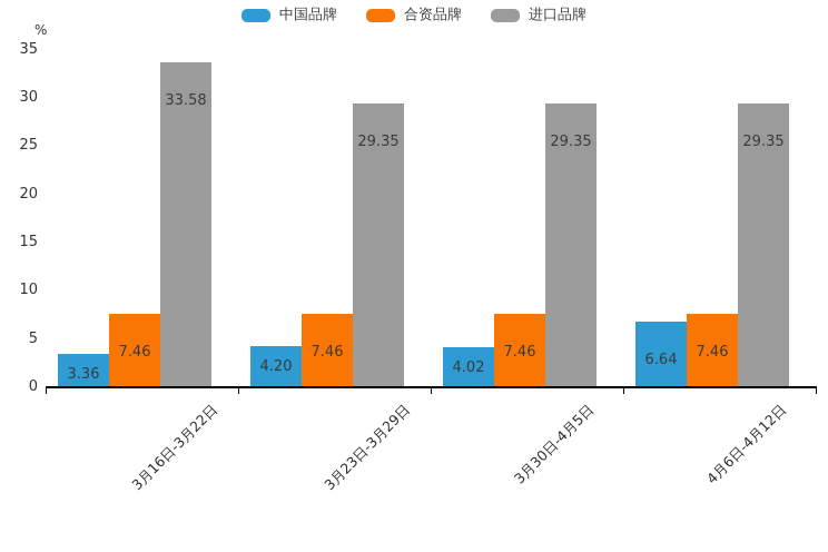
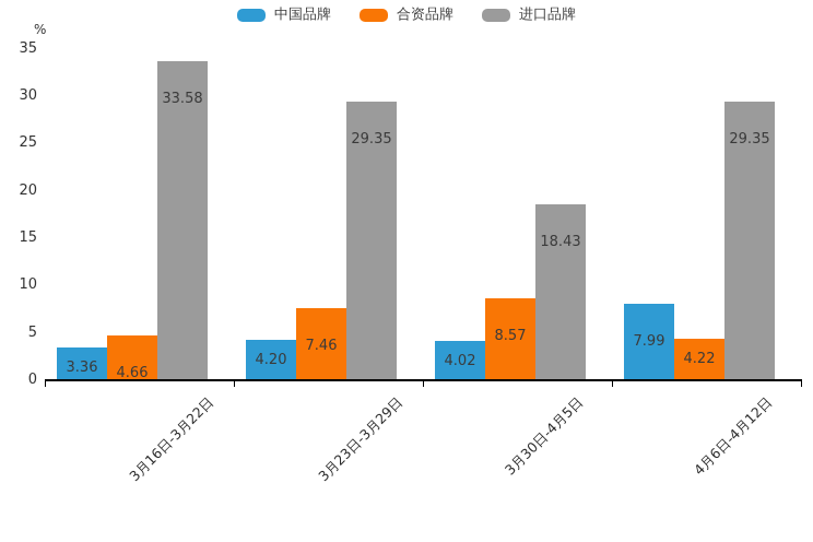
合资品牌/3月16日-3月22日: 7.46 -> 4.66
合资品牌/3月30日-4月5日: 7.46 -> 8.57
进口品牌/3月30日-4月5日: 29.35 -> 18.43
中国品牌/4月6日-4月12日: 6.64 -> 7.99
合资品牌/4月6日-4月12日: 7.46 -> 4.22
